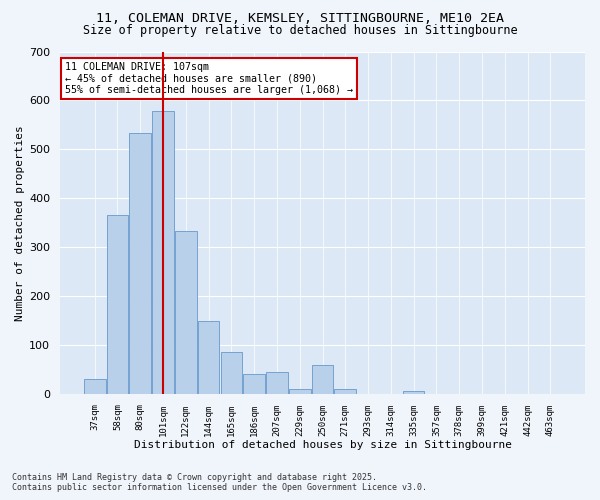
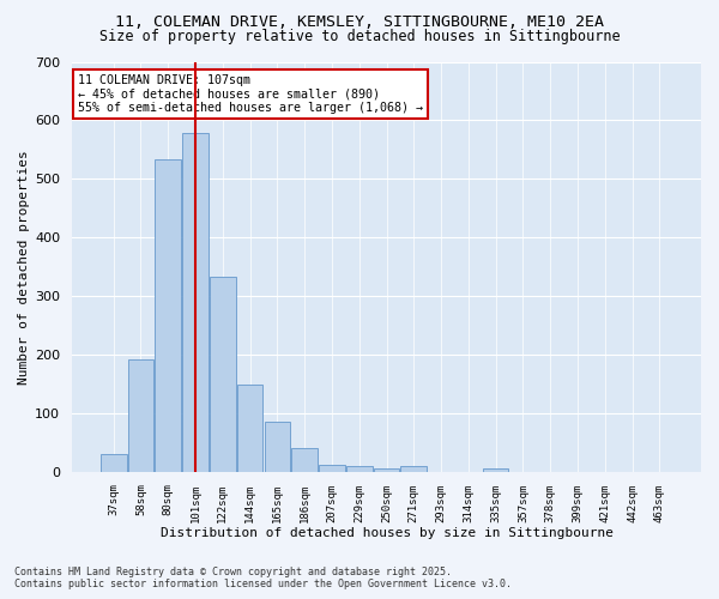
58sqm: 365 -> 192
207sqm: 45 -> 13
250sqm: 60 -> 5
